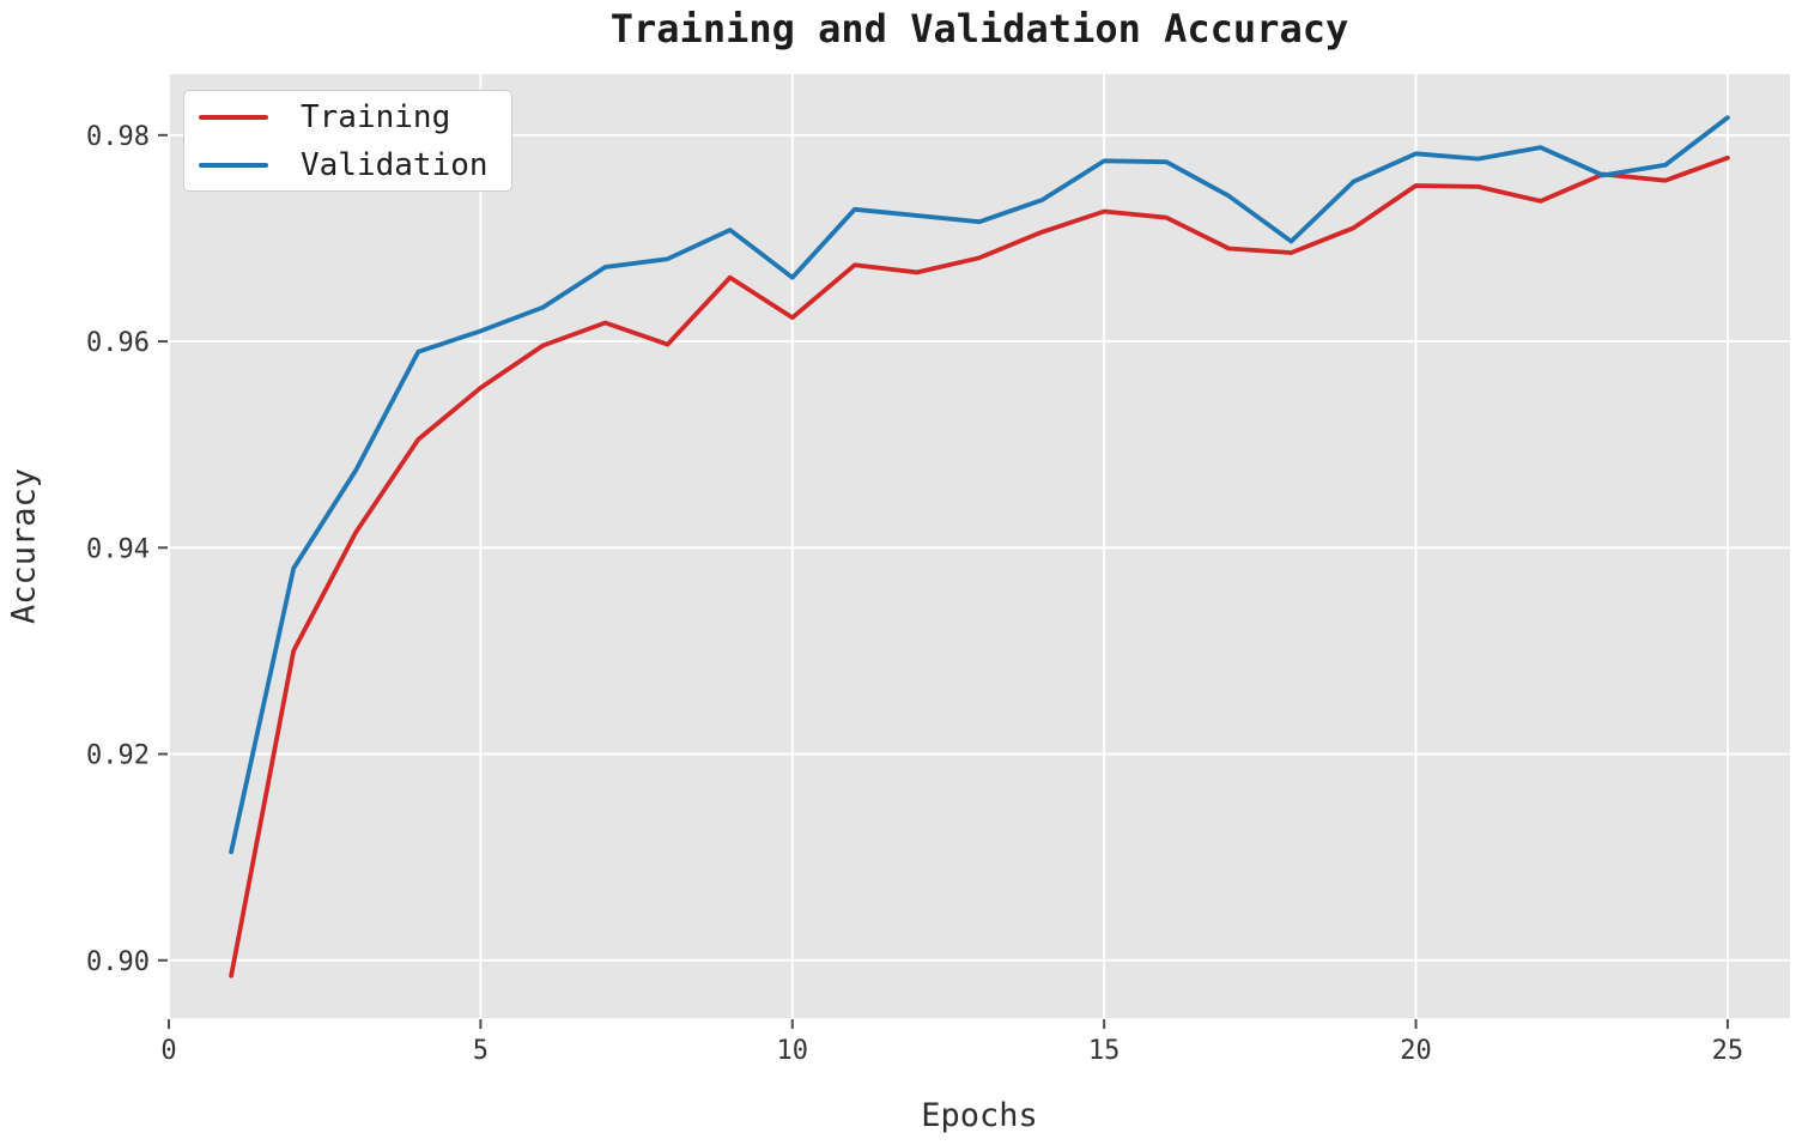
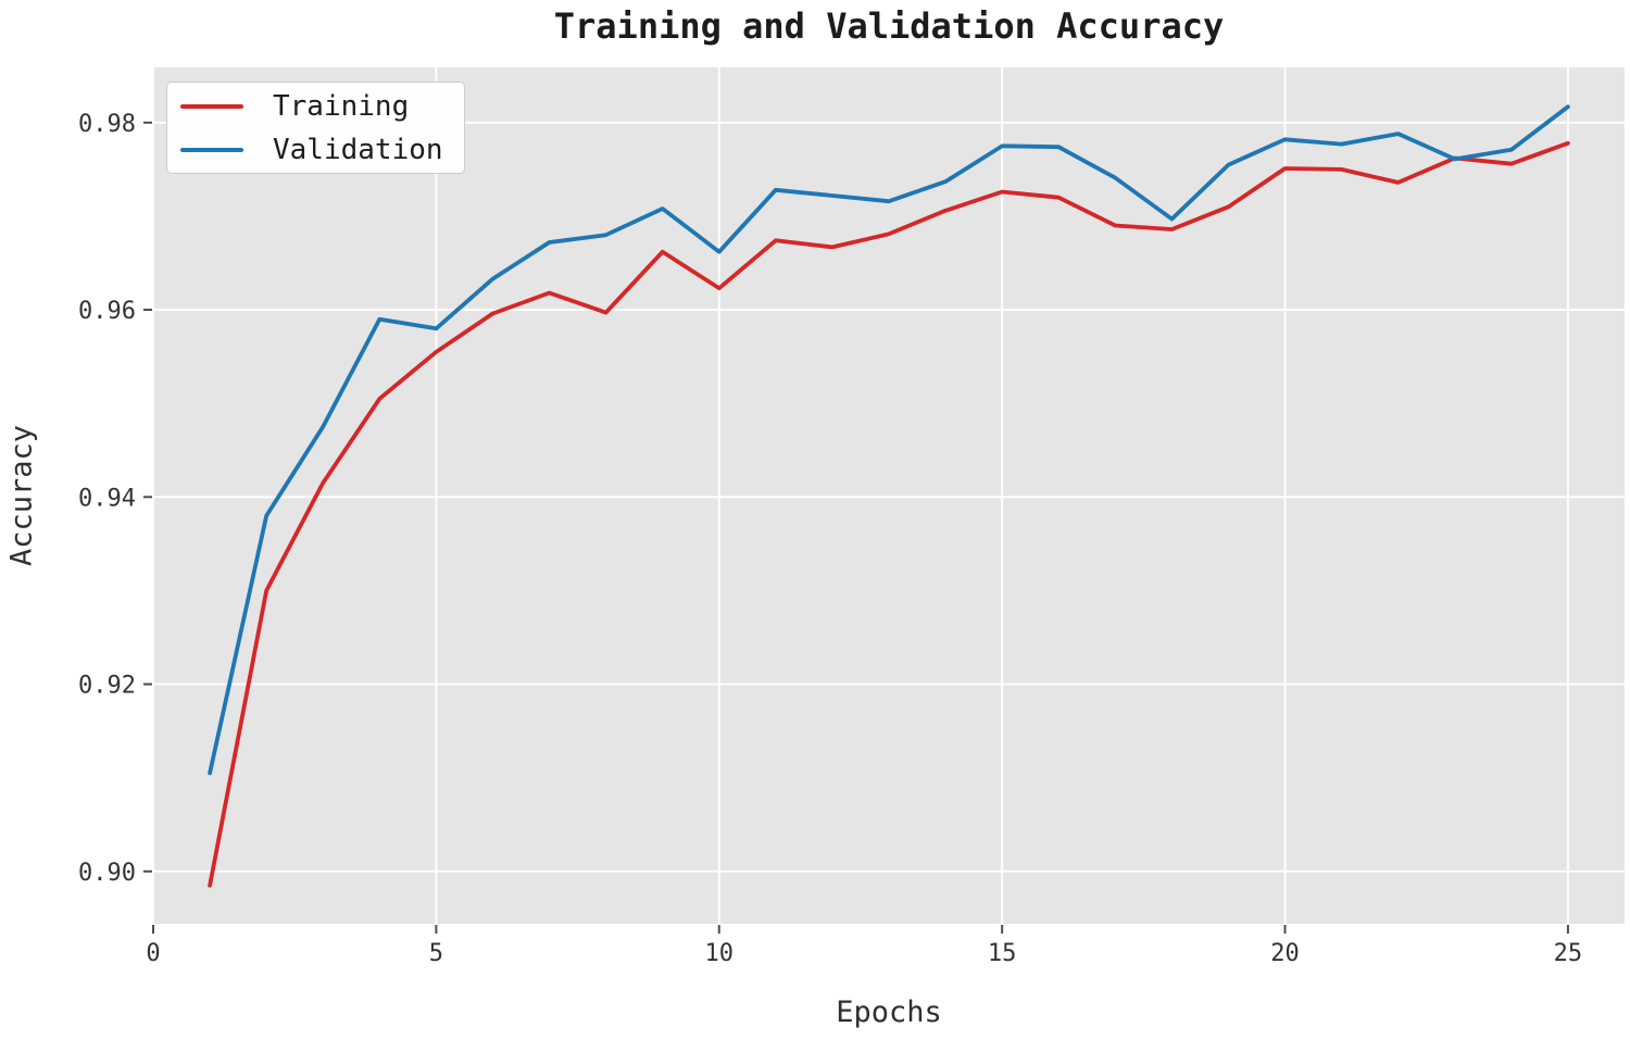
Validation/5: 0.961 -> 0.958
